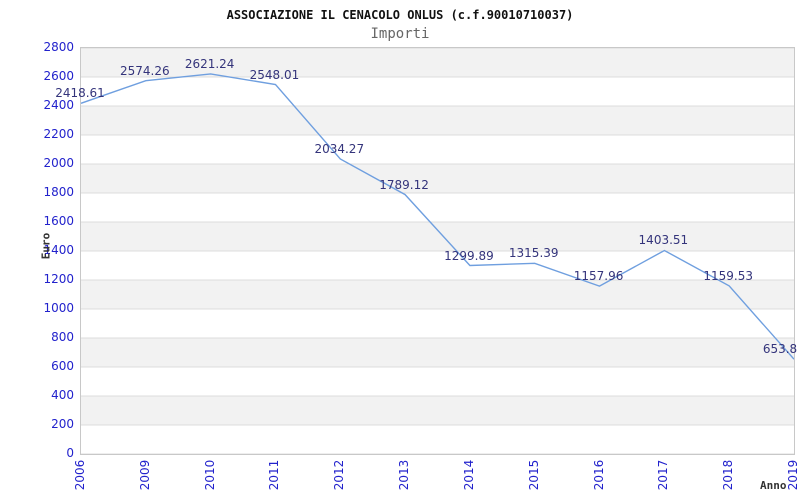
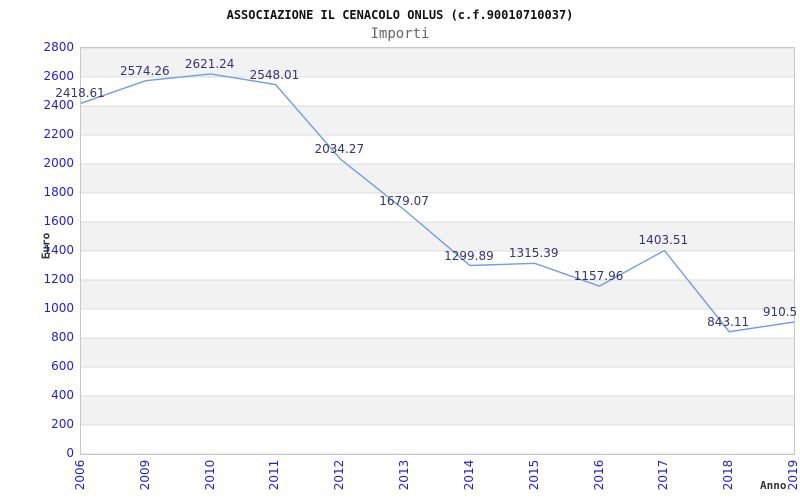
2013: 1789.12 -> 1679.07
2018: 1159.53 -> 843.11
2019: 653.8 -> 910.5
